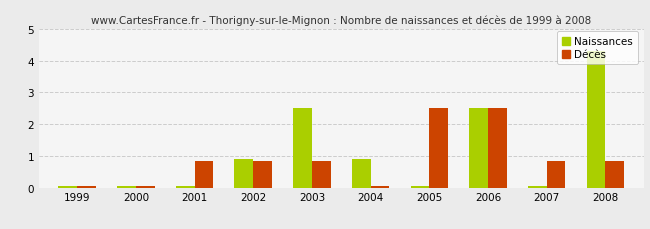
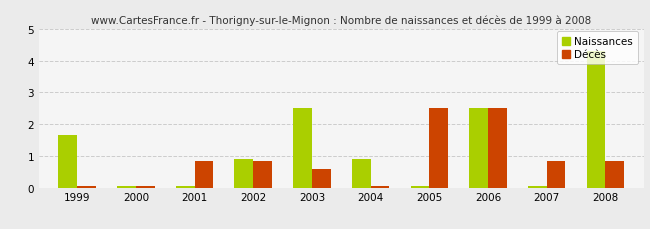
Naissances/1999: 0.04 -> 1.65
Décès/2003: 0.85 -> 0.60
